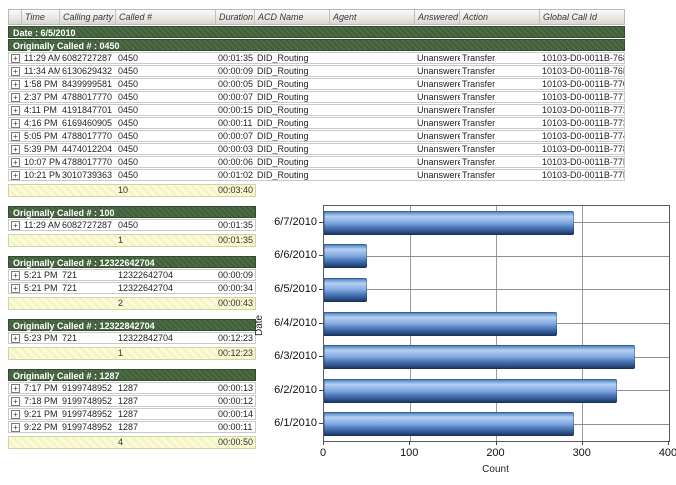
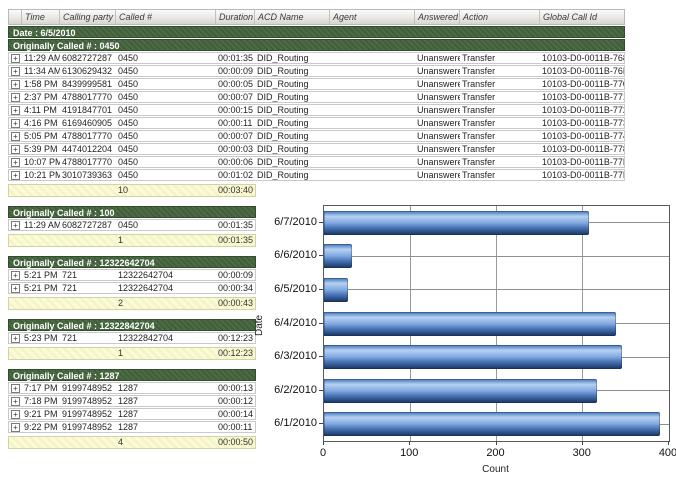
6/7/2010: 290 -> 310
6/6/2010: 50 -> 30
6/5/2010: 50 -> 30
6/4/2010: 270 -> 340
6/3/2010: 360 -> 340
6/2/2010: 340 -> 320
6/1/2010: 290 -> 390
